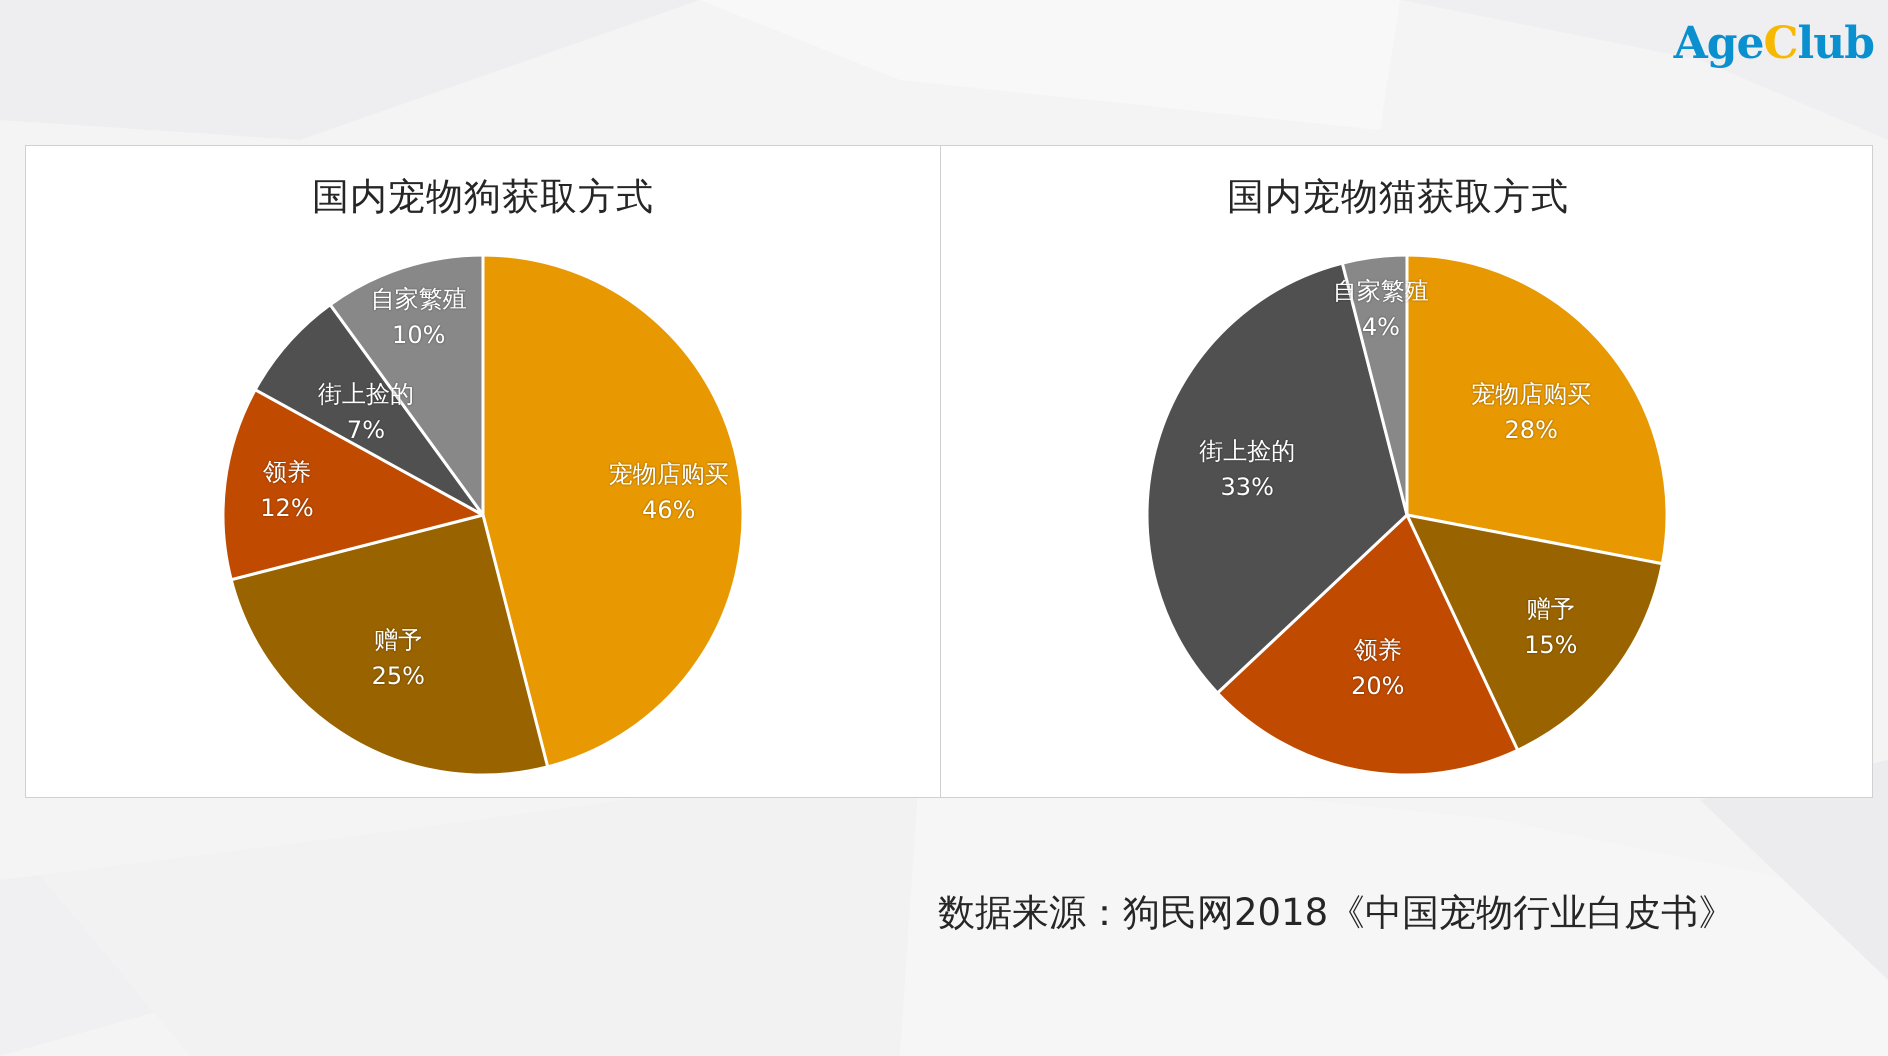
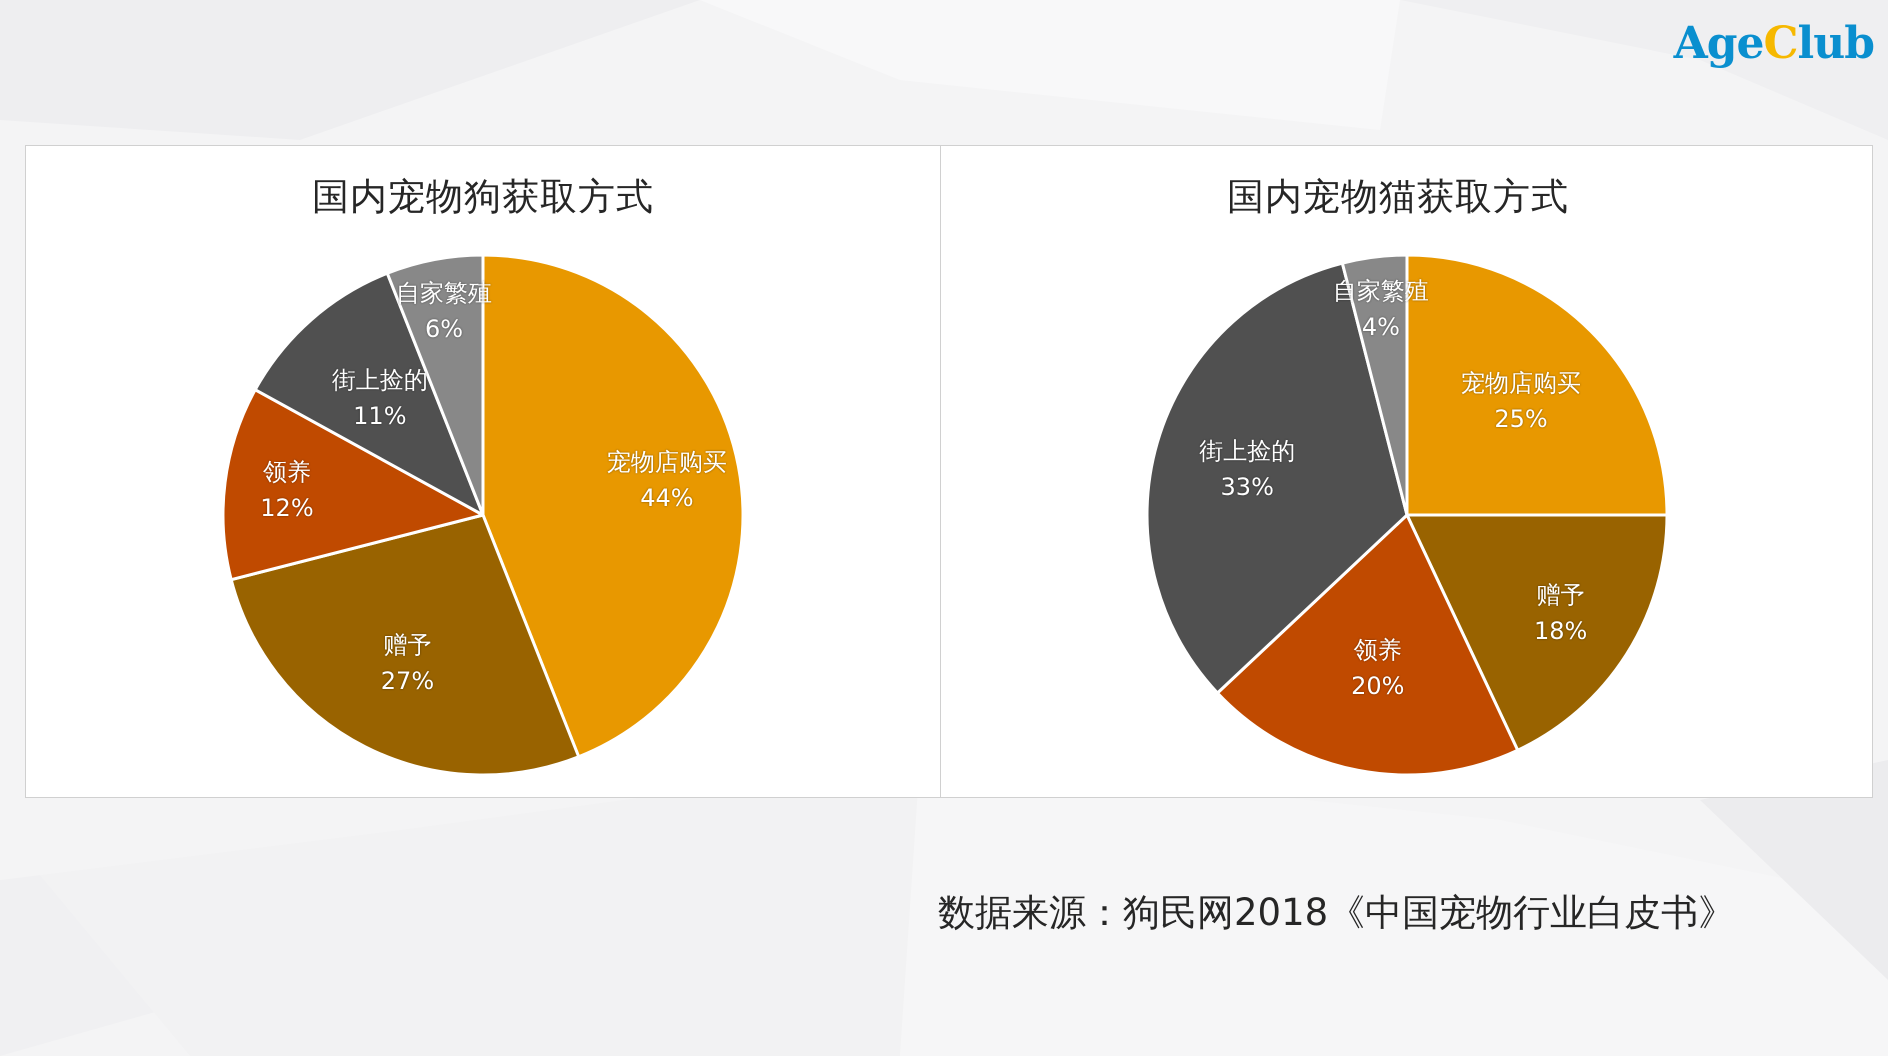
国内宠物狗获取方式/宠物店购买: 46% -> 44%
国内宠物狗获取方式/赠予: 25% -> 27%
国内宠物狗获取方式/街上捡的: 7% -> 11%
国内宠物狗获取方式/自家繁殖: 10% -> 6%
国内宠物猫获取方式/宠物店购买: 28% -> 25%
国内宠物猫获取方式/赠予: 15% -> 18%
